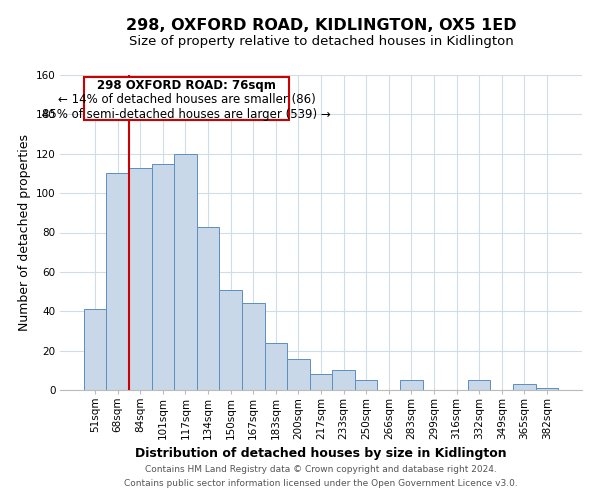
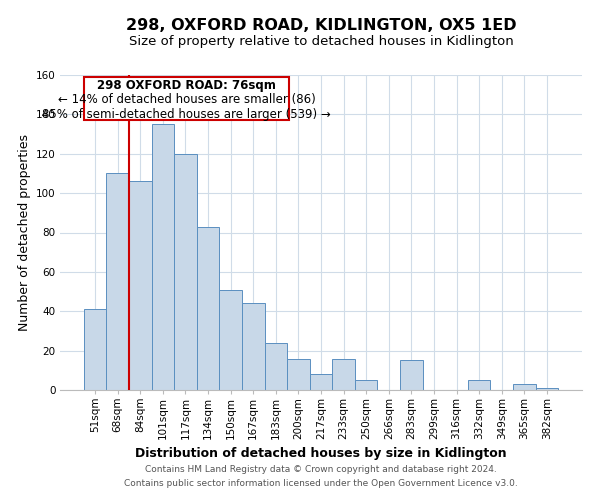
84sqm: 113 -> 106
101sqm: 115 -> 135
233sqm: 10 -> 16
283sqm: 5 -> 15
